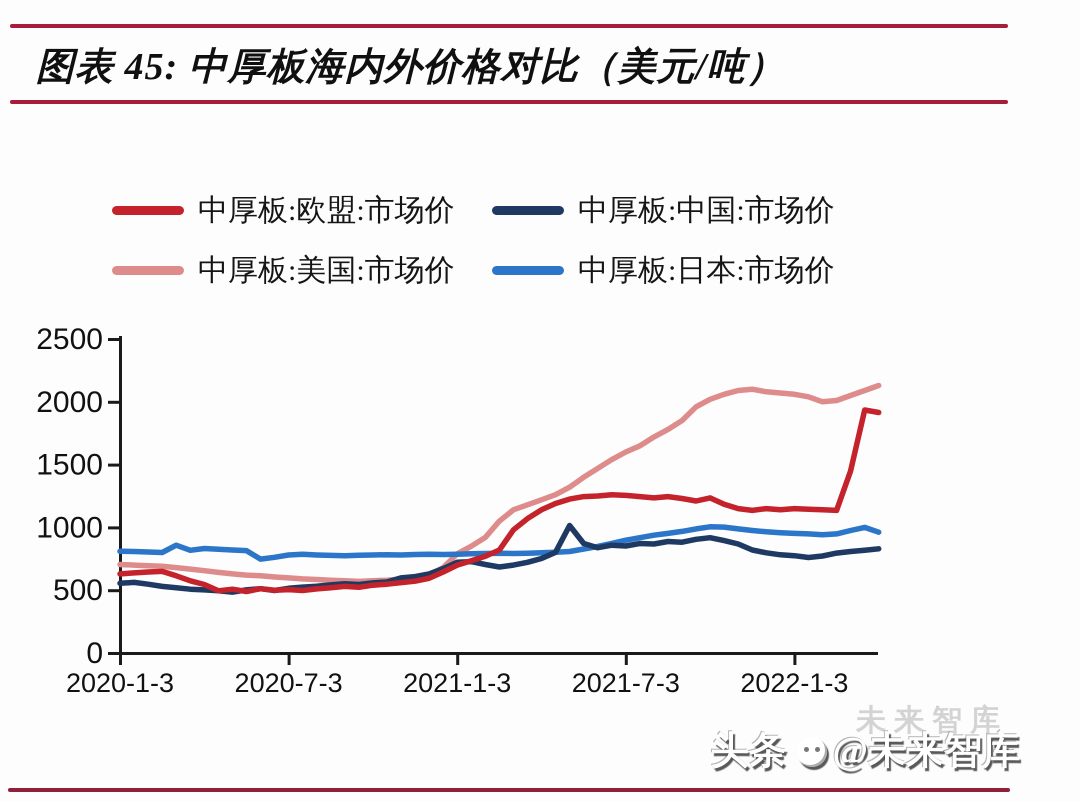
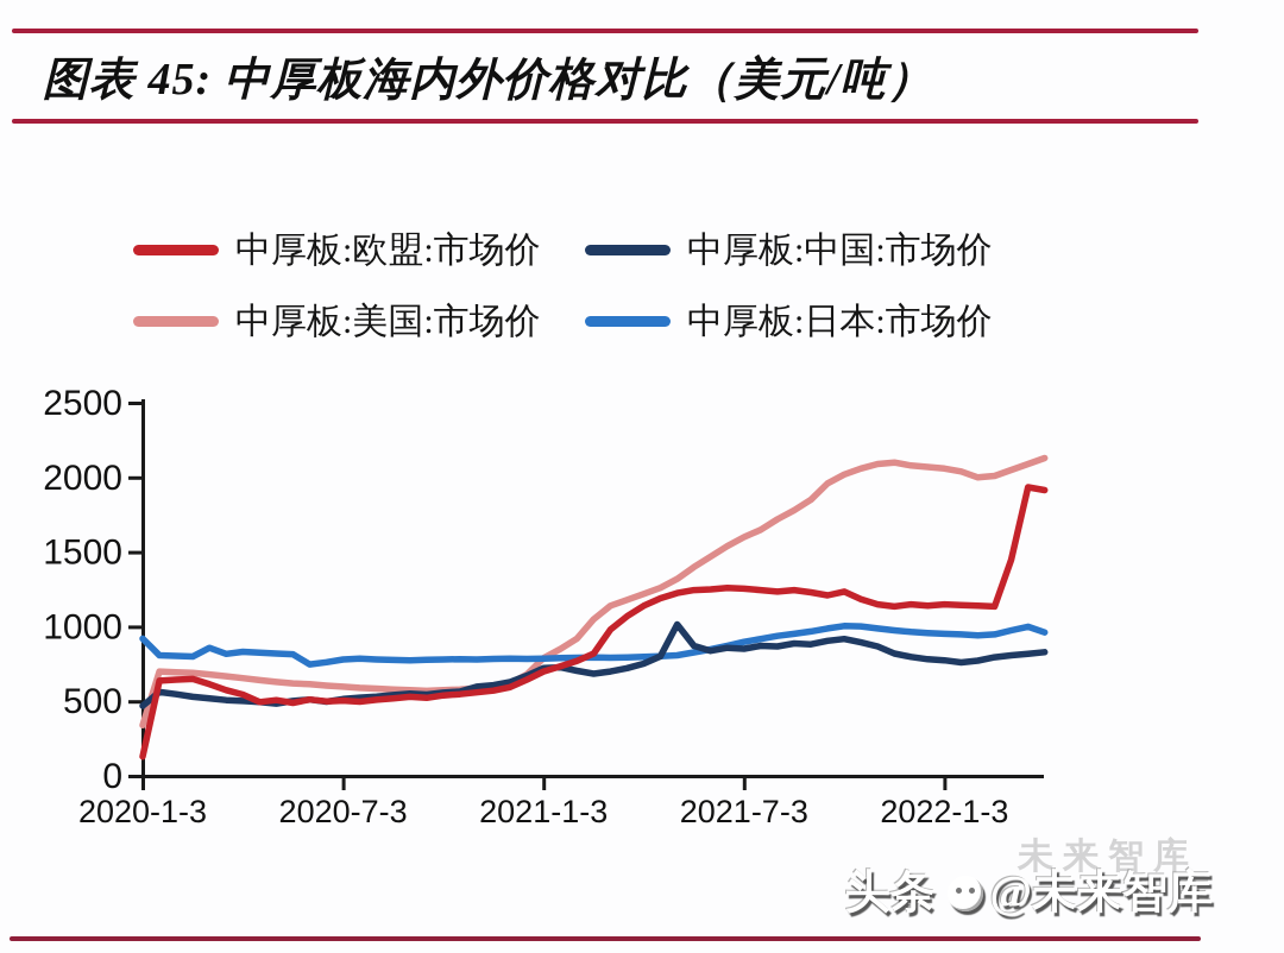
中厚板:欧盟:市场价/0: 630 -> 130
中厚板:中国:市场价/0: 560 -> 470
中厚板:美国:市场价/0: 700 -> 340
中厚板:日本:市场价/0: 810 -> 920
